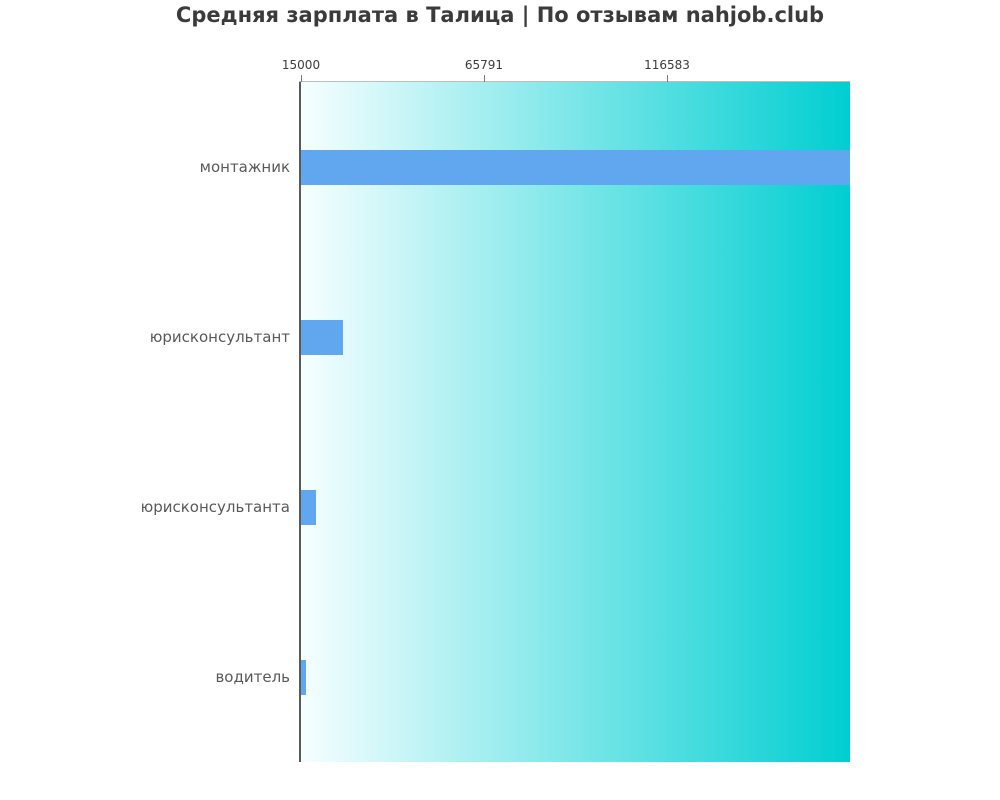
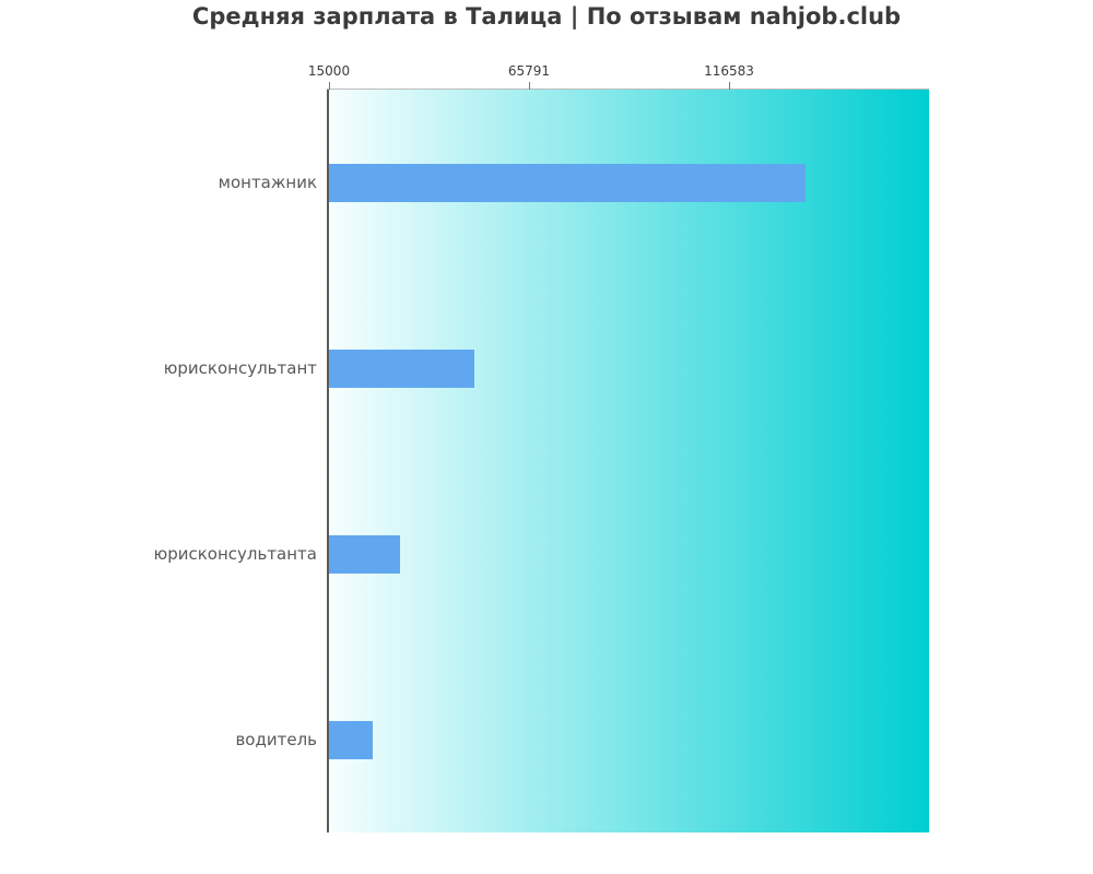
монтажник: 167000 -> 136000
юрисконсультант: 27000 -> 52000
юрисконсультанта: 19000 -> 33000
водитель: 16000 -> 26000
